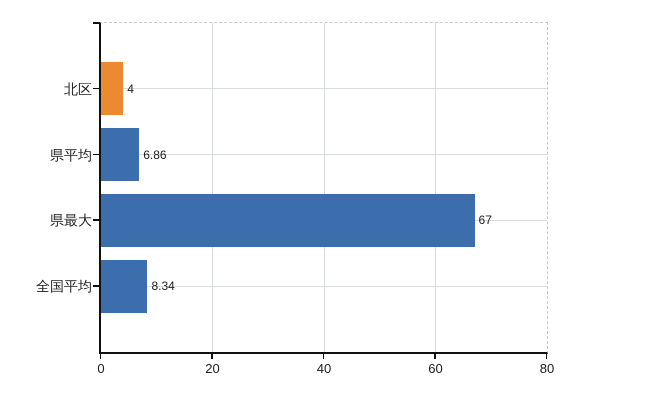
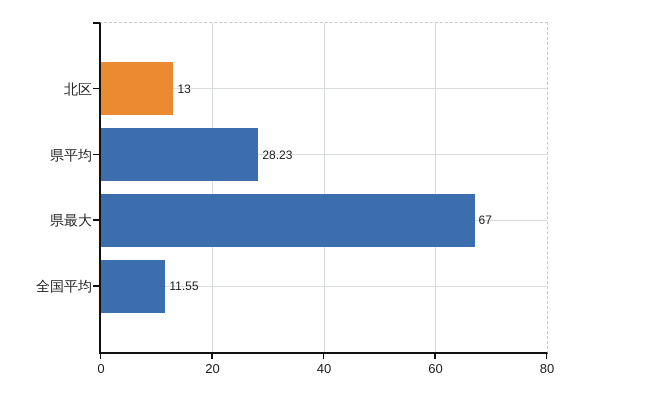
北区: 4 -> 13
県平均: 6.86 -> 28.23
全国平均: 8.34 -> 11.55
